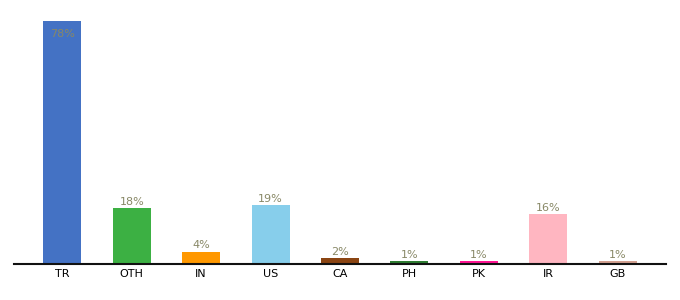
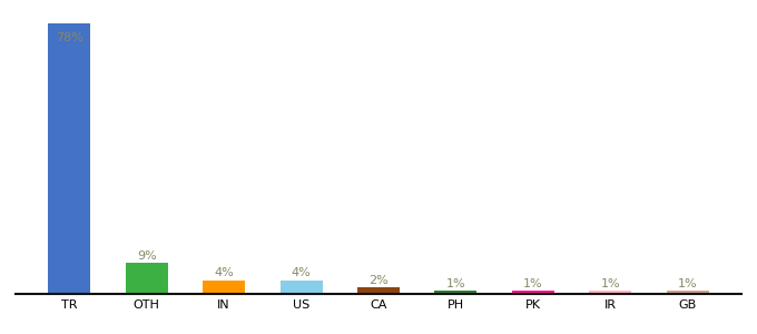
OTH: 18% -> 9%
US: 19% -> 4%
IR: 16% -> 1%
